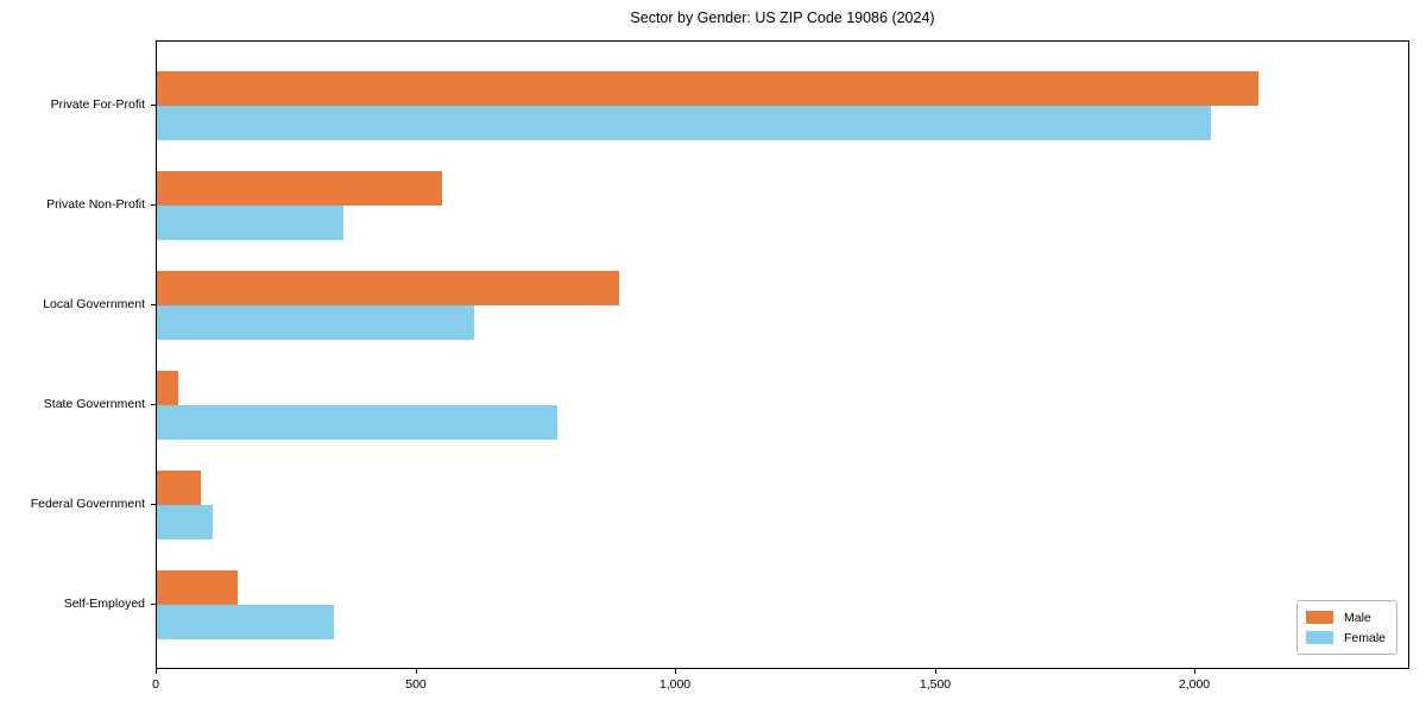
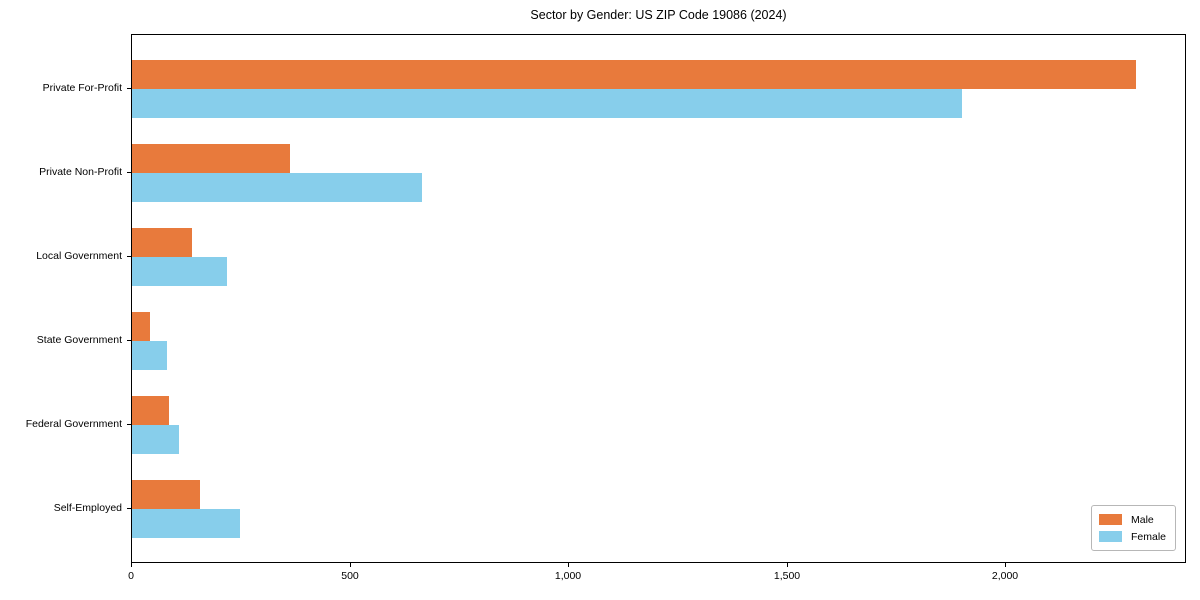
Male/Private For-Profit: 2120 -> 2300
Female/Private For-Profit: 2030 -> 1900
Male/Private Non-Profit: 550 -> 360
Female/Private Non-Profit: 360 -> 660
Male/Local Government: 890 -> 140
Female/Local Government: 610 -> 220
Female/State Government: 770 -> 80
Female/Self-Employed: 340 -> 250
